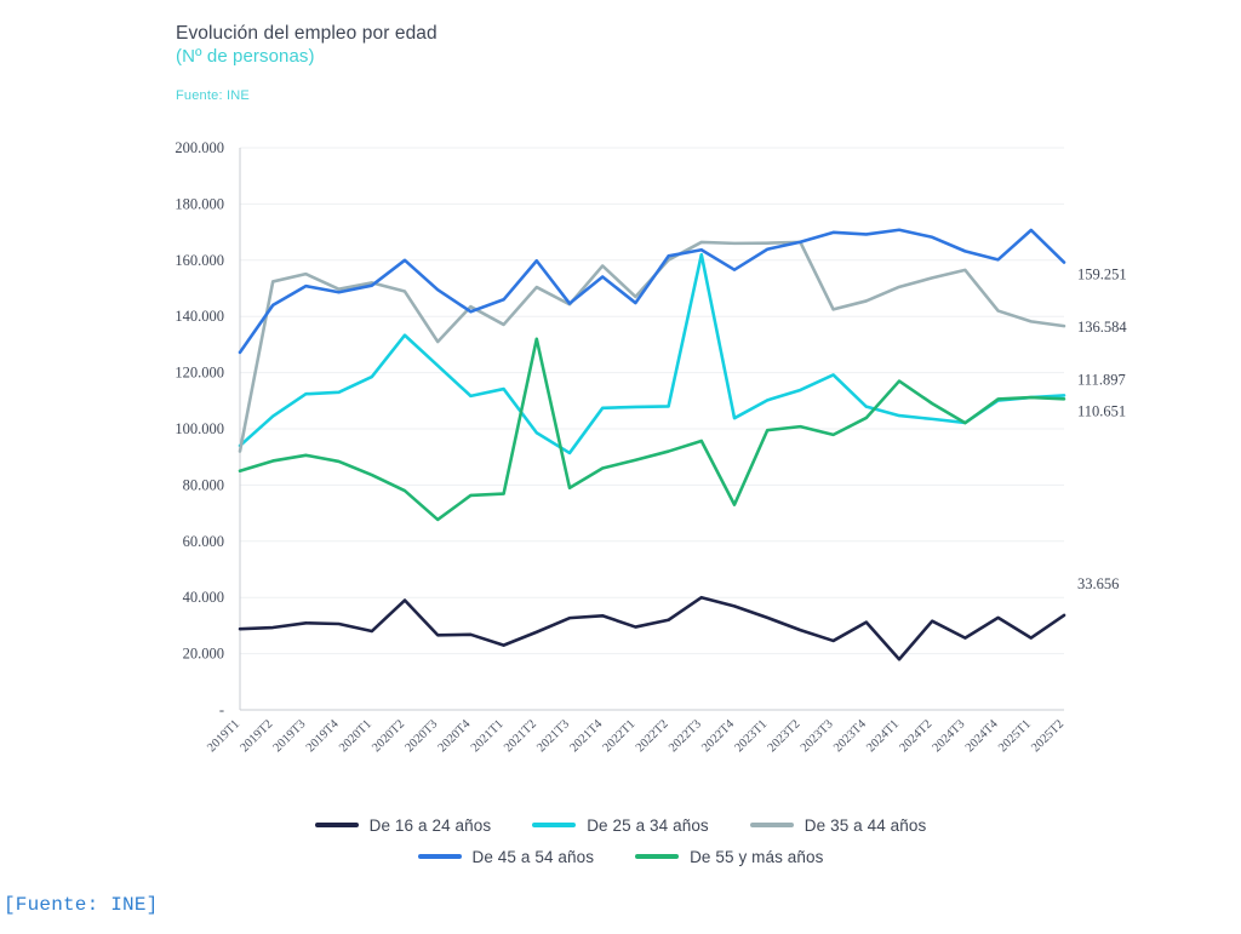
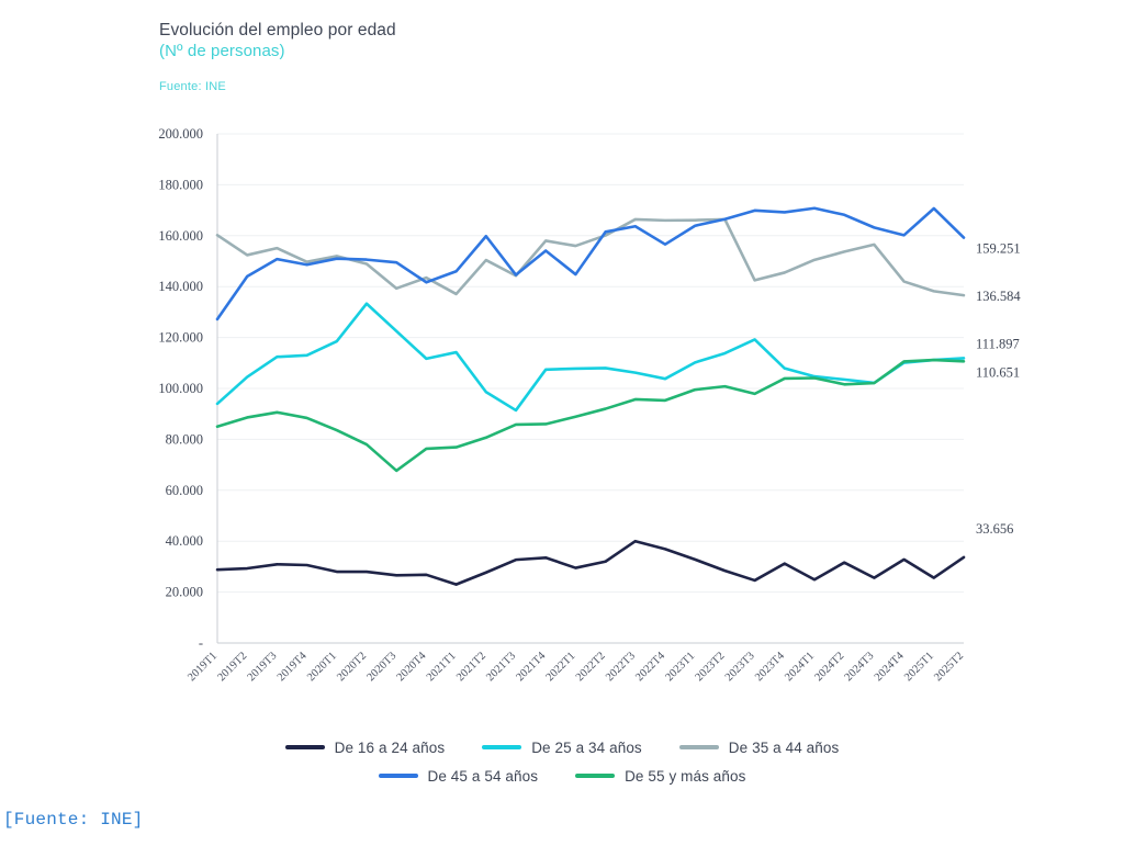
De 35 a 44 años/2019T1: 92000 -> 160000
De 16 a 24 años/2020T2: 39000 -> 28000
De 45 a 54 años/2020T2: 160000 -> 151000
De 35 a 44 años/2020T3: 131000 -> 139000
De 55 y más años/2021T2: 132000 -> 81000
De 55 y más años/2021T3: 79000 -> 86000
De 35 a 44 años/2022T1: 147000 -> 156000
De 25 a 34 años/2022T3: 162000 -> 106000
De 55 y más años/2022T4: 73000 -> 95000
De 16 a 24 años/2024T1: 18000 -> 25000
De 55 y más años/2024T1: 117000 -> 104000
De 55 y más años/2024T2: 109000 -> 102000
